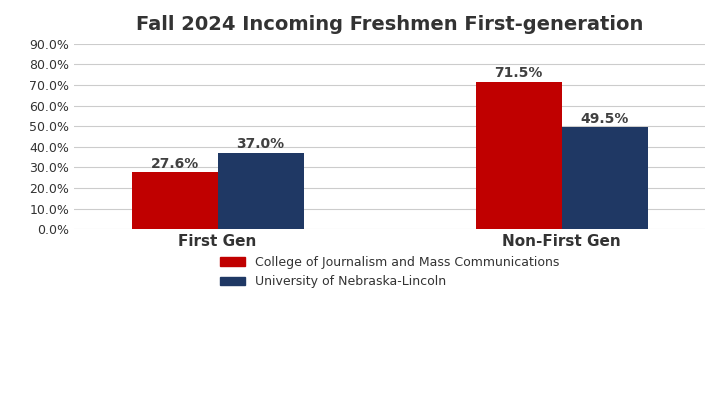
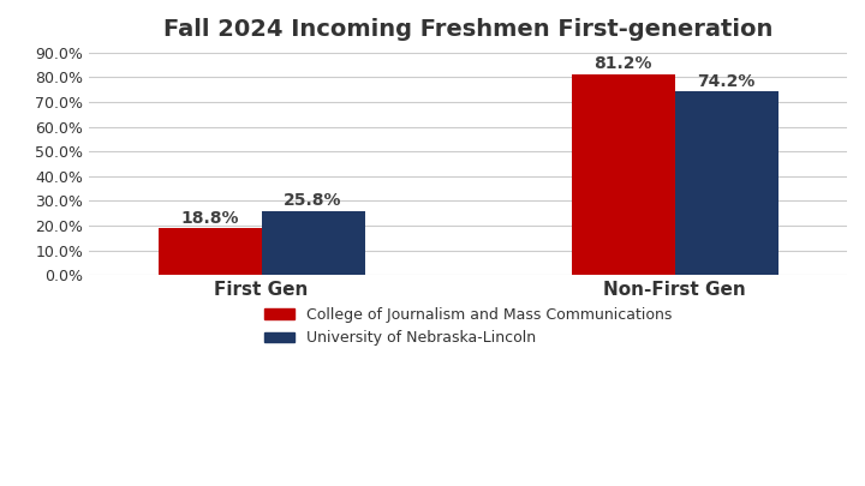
College of Journalism and Mass Communications/First Gen: 27.6% -> 18.8%
University of Nebraska-Lincoln/First Gen: 37.0% -> 25.8%
College of Journalism and Mass Communications/Non-First Gen: 71.5% -> 81.2%
University of Nebraska-Lincoln/Non-First Gen: 49.5% -> 74.2%
